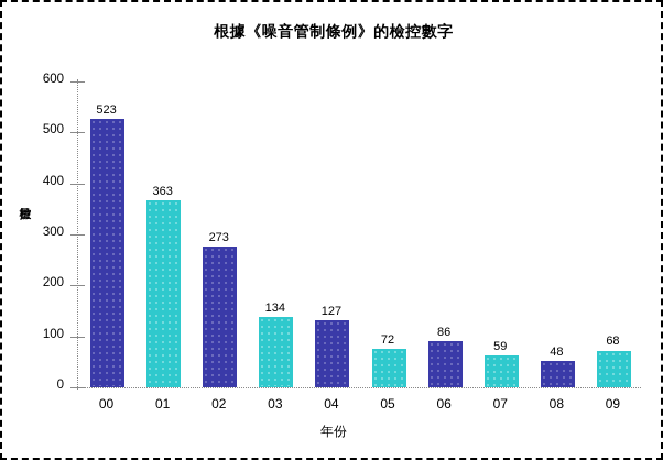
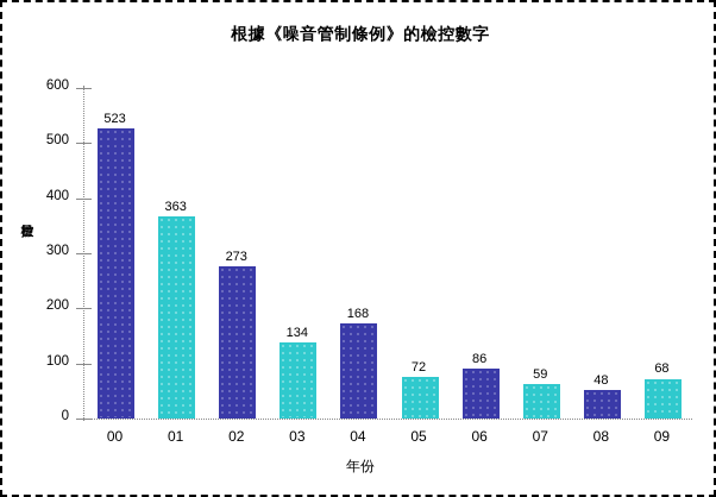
04: 127 -> 168
